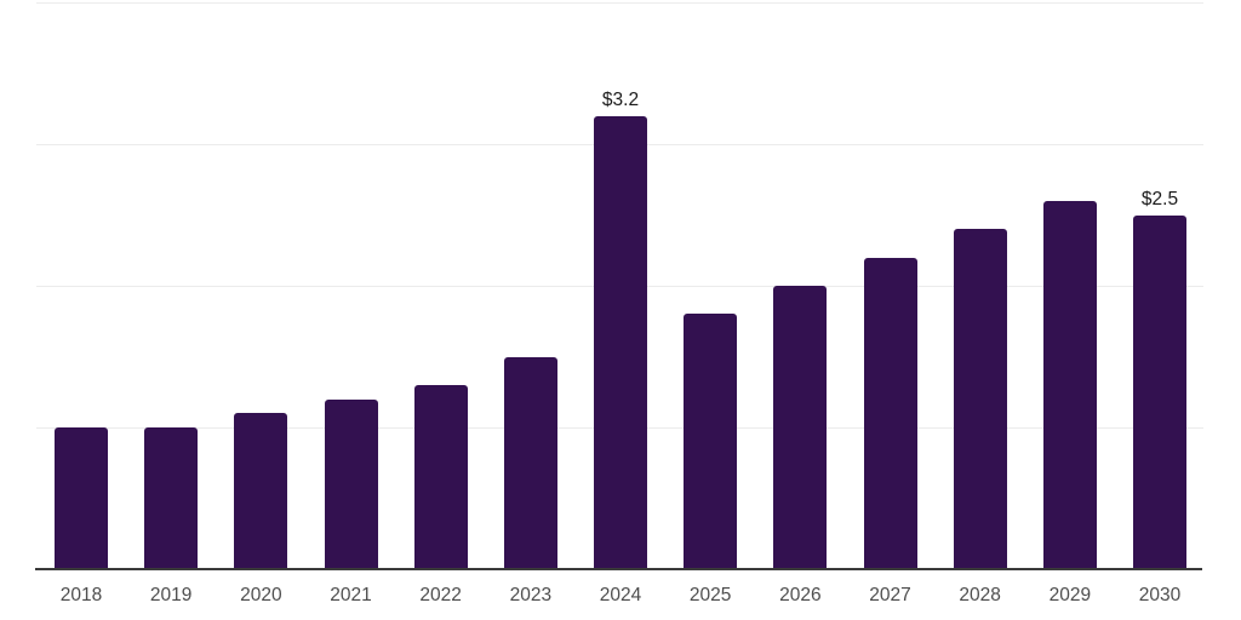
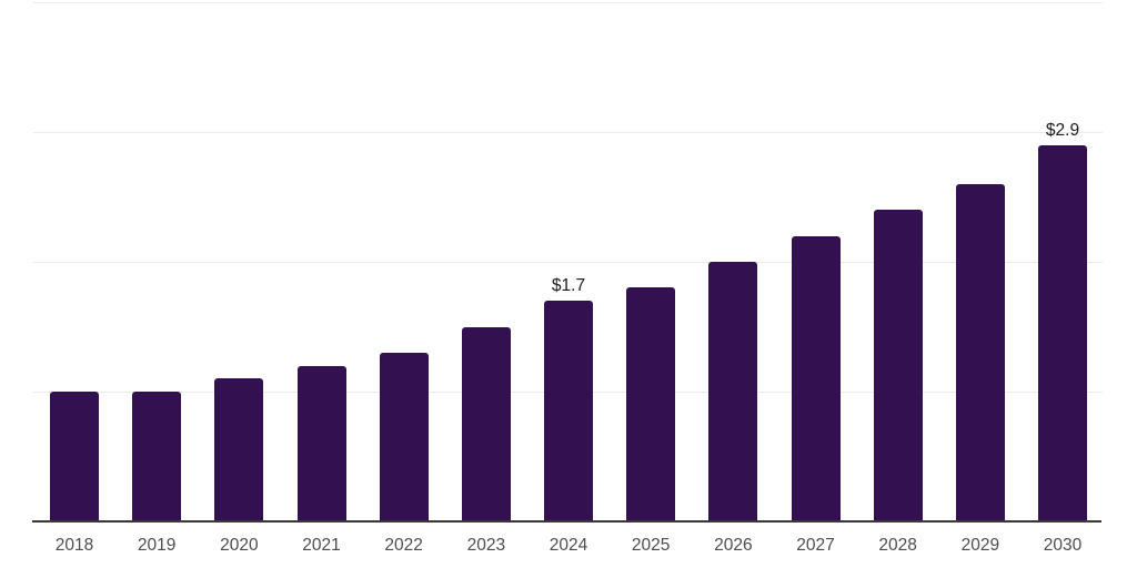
2024: $3.2 -> $1.7
2030: $2.5 -> $2.9
